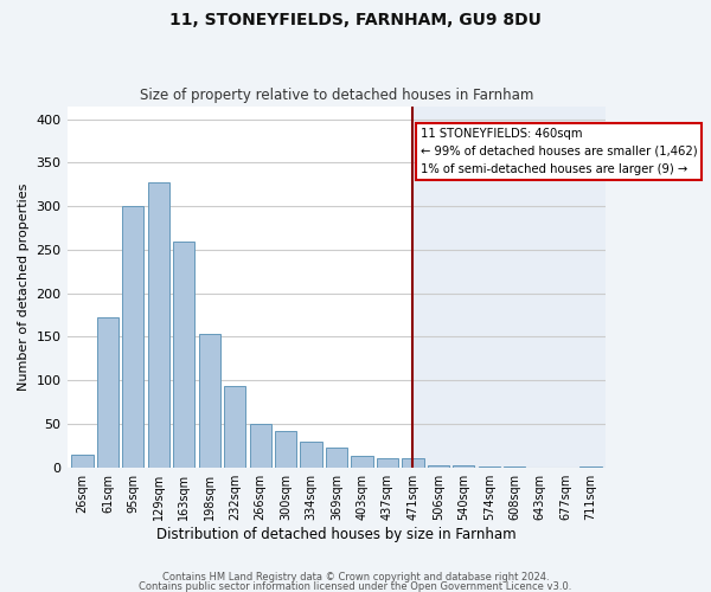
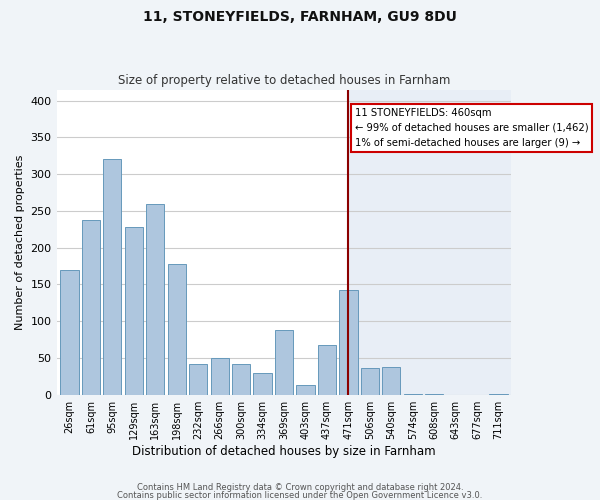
26sqm: 15 -> 170
61sqm: 172 -> 238
95sqm: 300 -> 320
129sqm: 328 -> 228
198sqm: 153 -> 178
232sqm: 93 -> 42
369sqm: 23 -> 88
437sqm: 10 -> 68
471sqm: 10 -> 142
506sqm: 3 -> 36
540sqm: 2 -> 38
